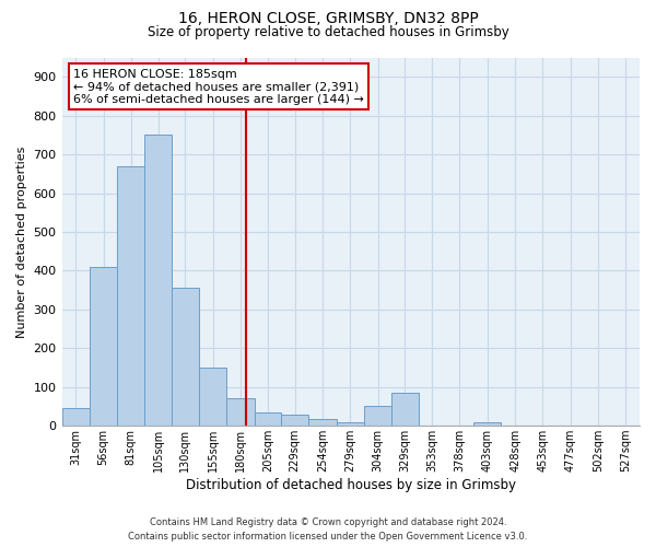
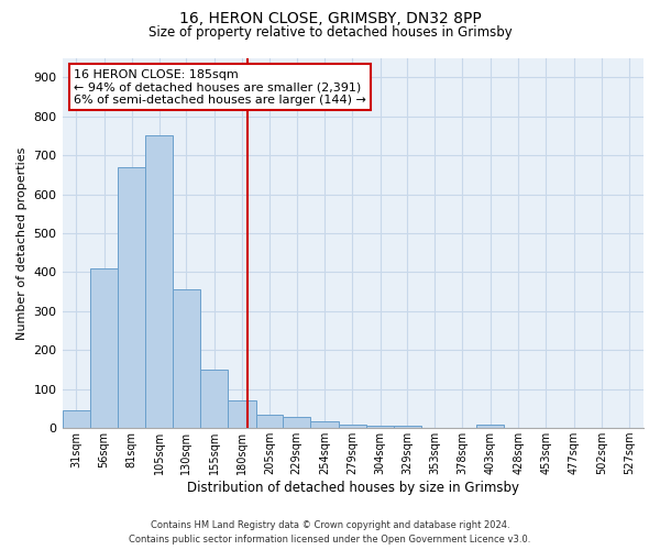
304sqm: 50 -> 7
329sqm: 85 -> 5
